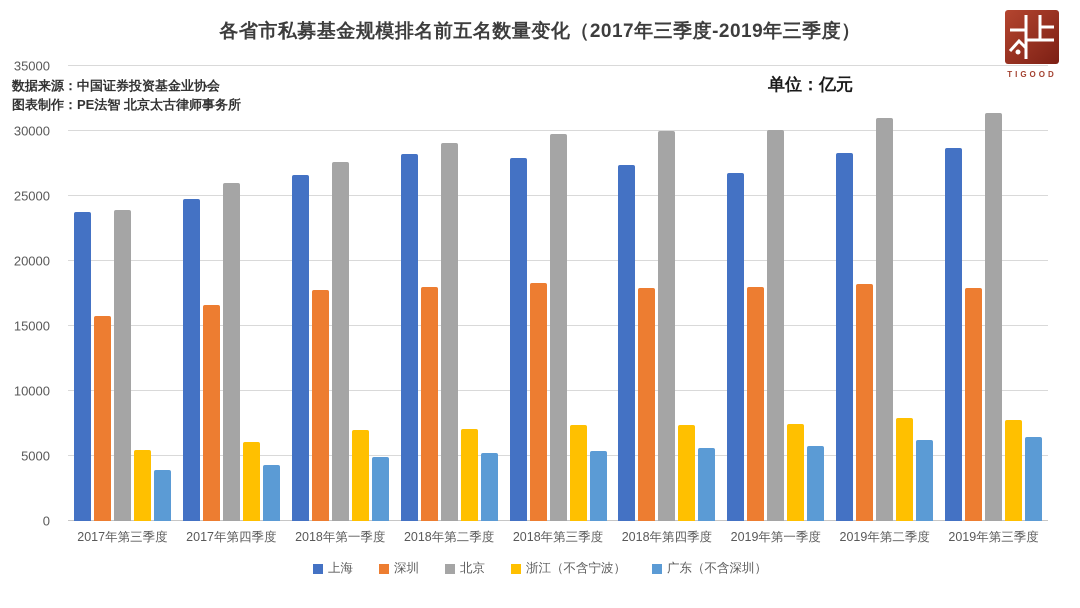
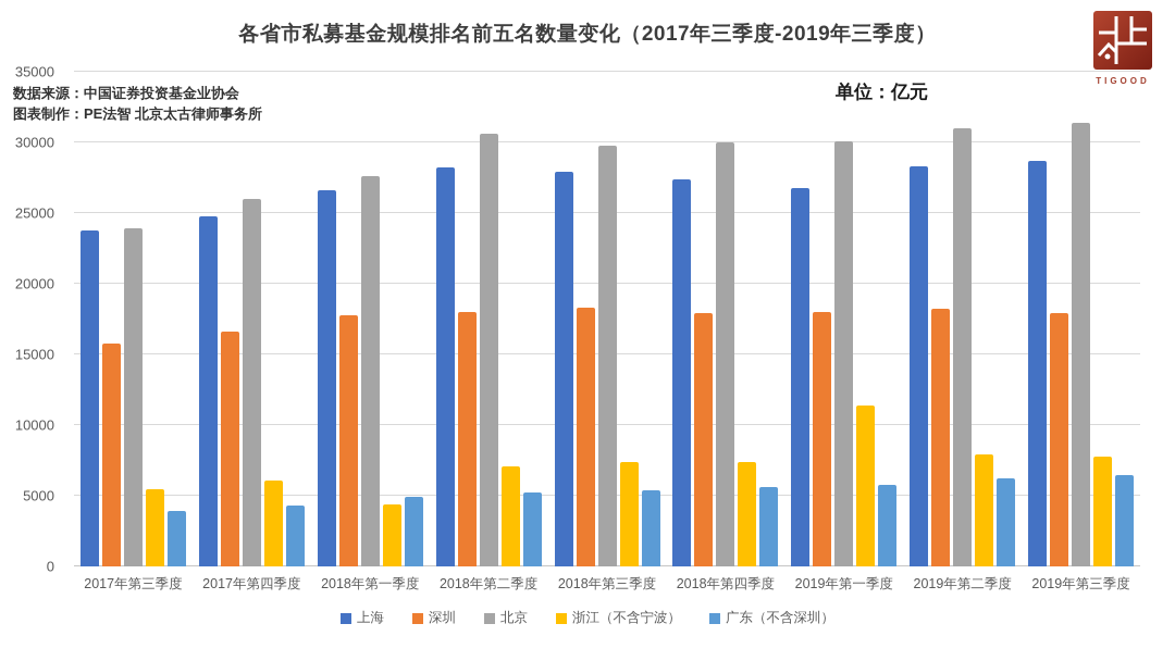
浙江（不含宁波）/2018年第一季度: 7000 -> 4400
北京/2018年第二季度: 29100 -> 30600
浙江（不含宁波）/2019年第一季度: 7500 -> 11400
